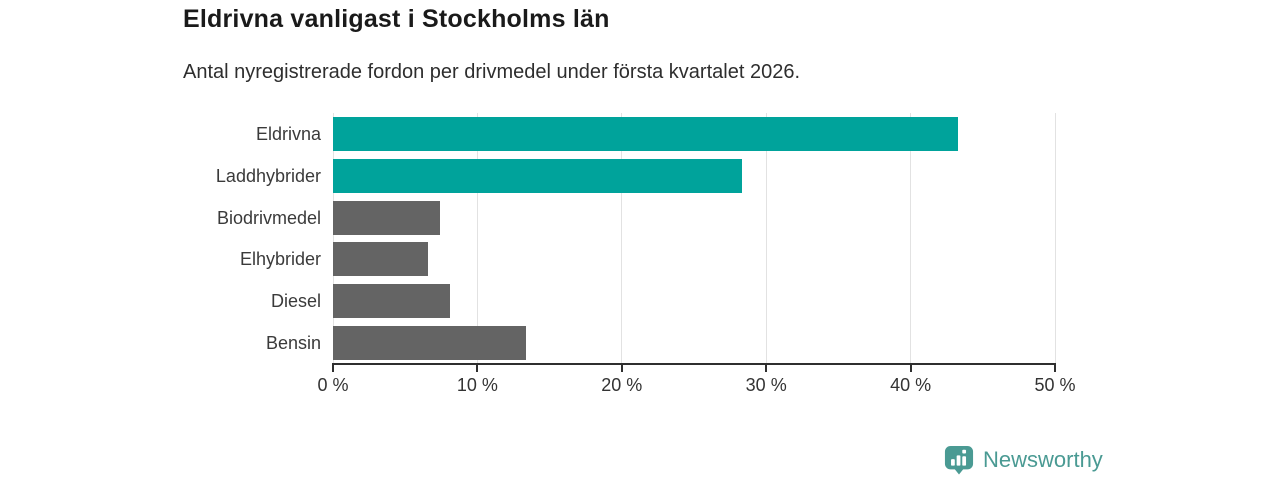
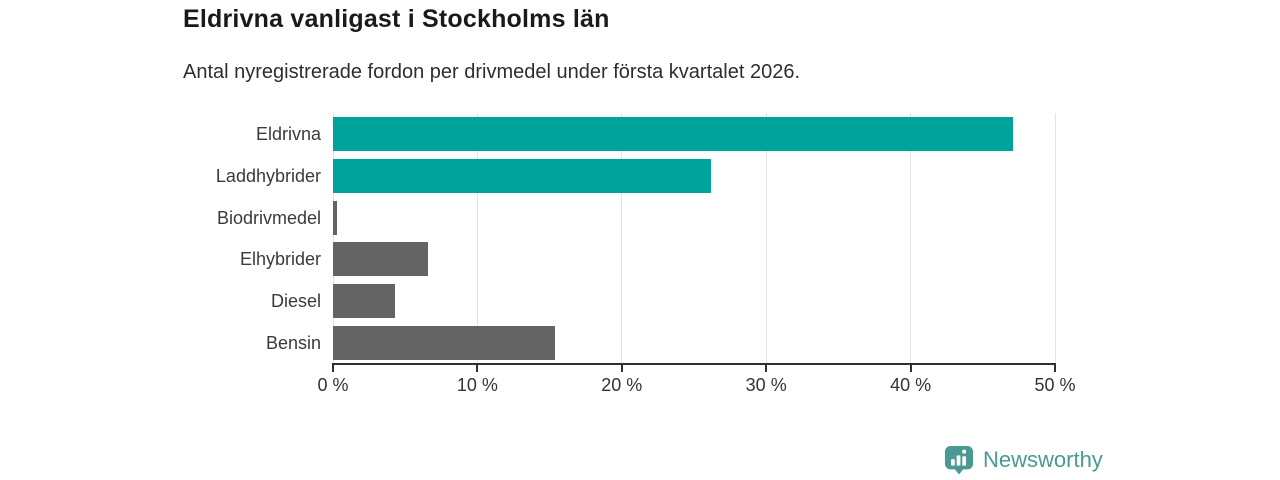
Eldrivna: 43.3% -> 47.1%
Laddhybrider: 28.3% -> 26.2%
Biodrivmedel: 7.4% -> 0.3%
Diesel: 8.1% -> 4.3%
Bensin: 13.4% -> 15.4%
